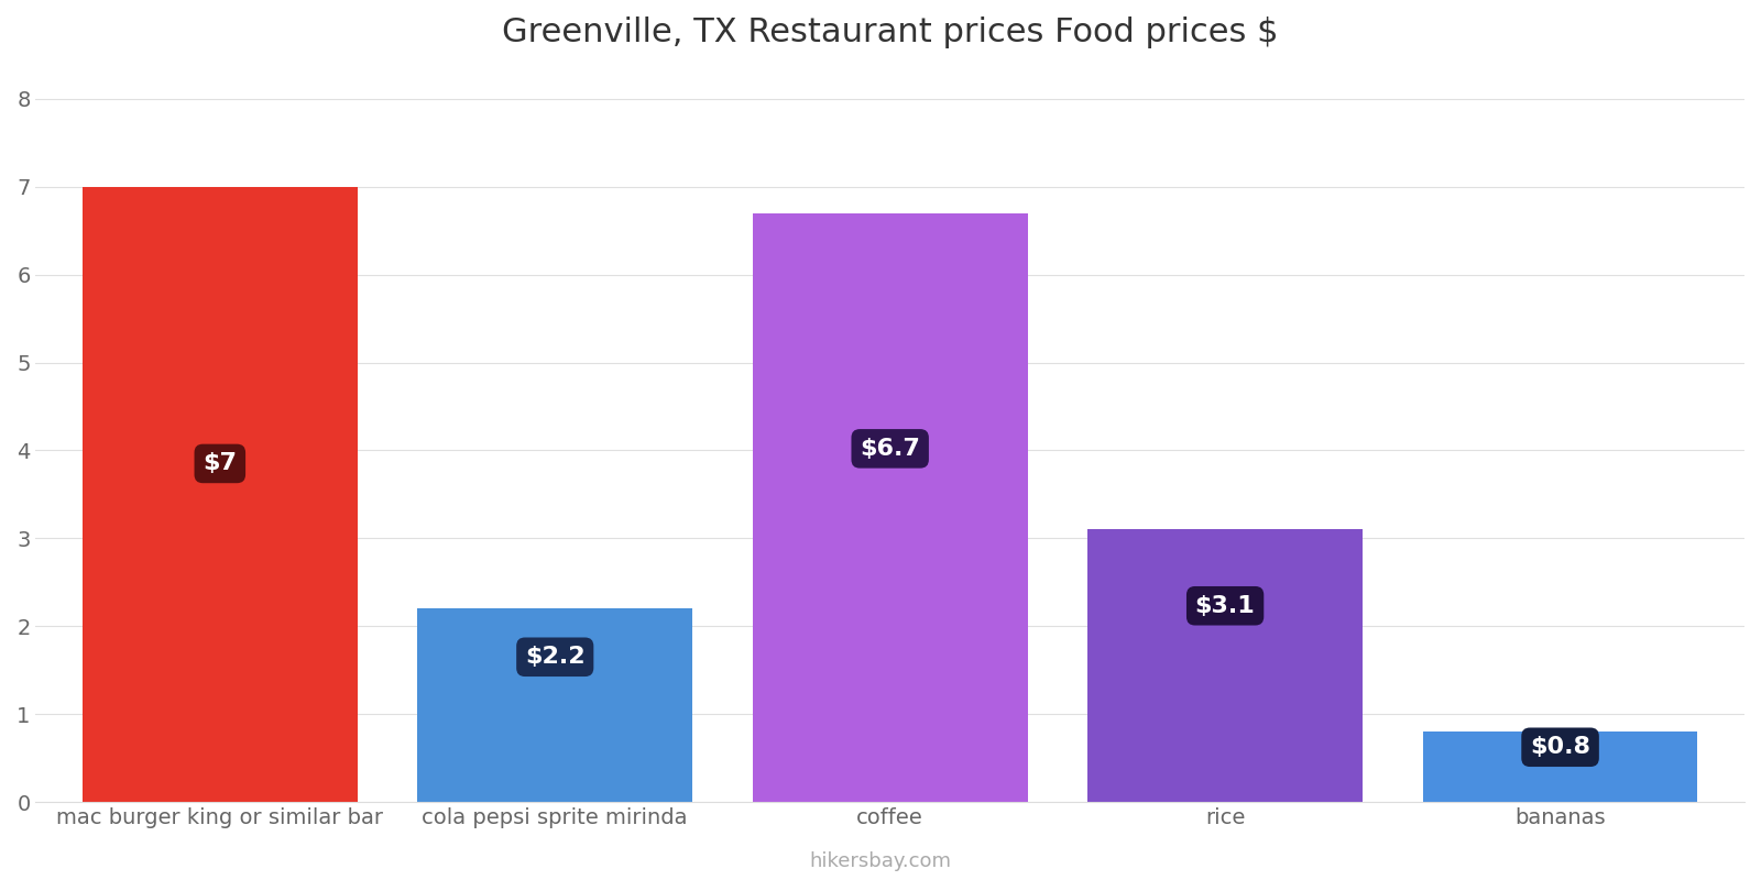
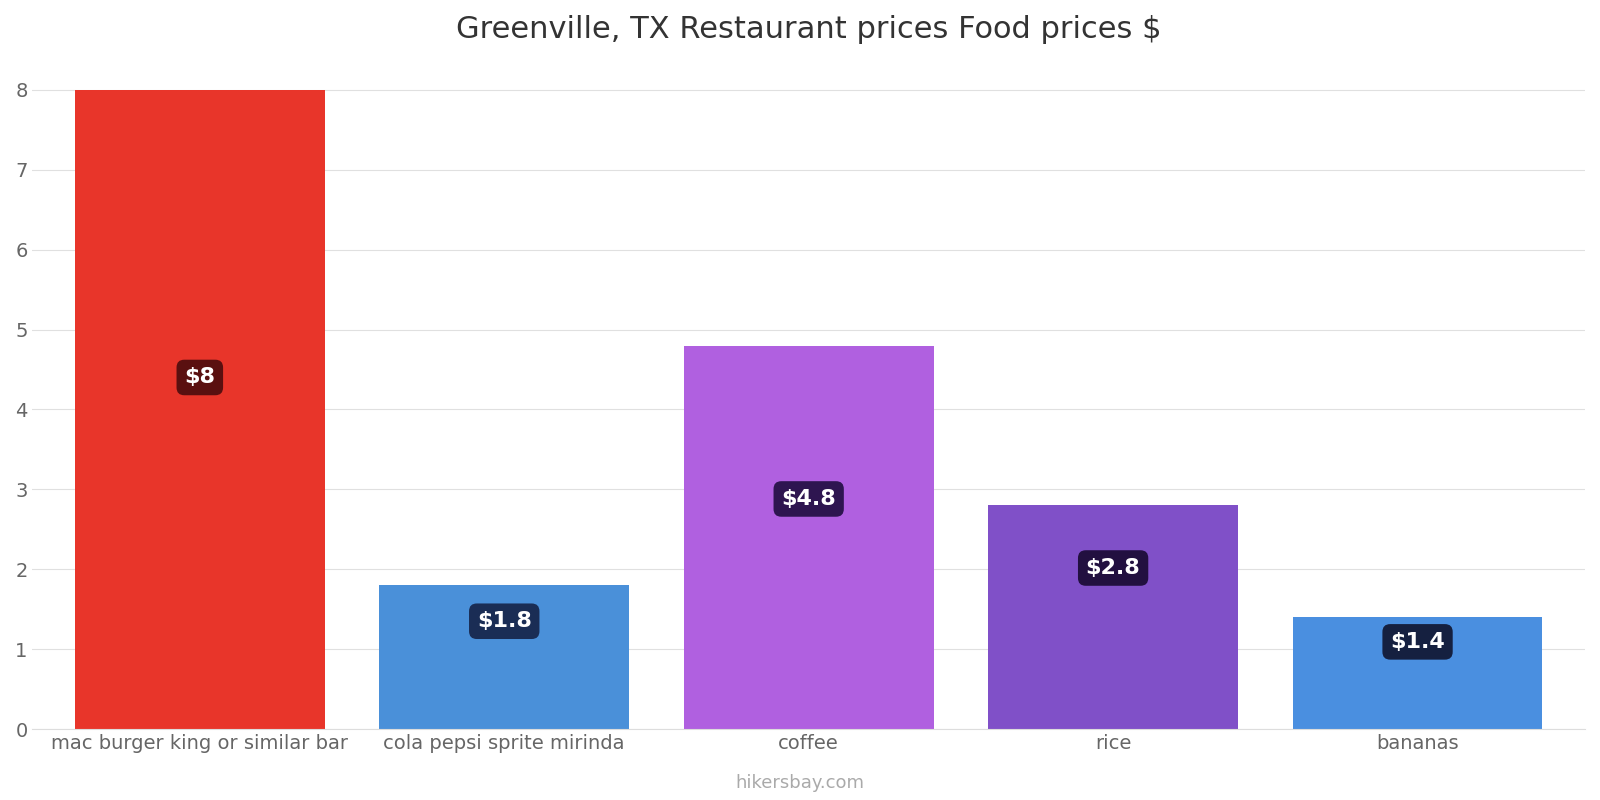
mac burger king or similar bar: $7 -> $8
cola pepsi sprite mirinda: $2.2 -> $1.8
coffee: $6.7 -> $4.8
rice: $3.1 -> $2.8
bananas: $0.8 -> $1.4
